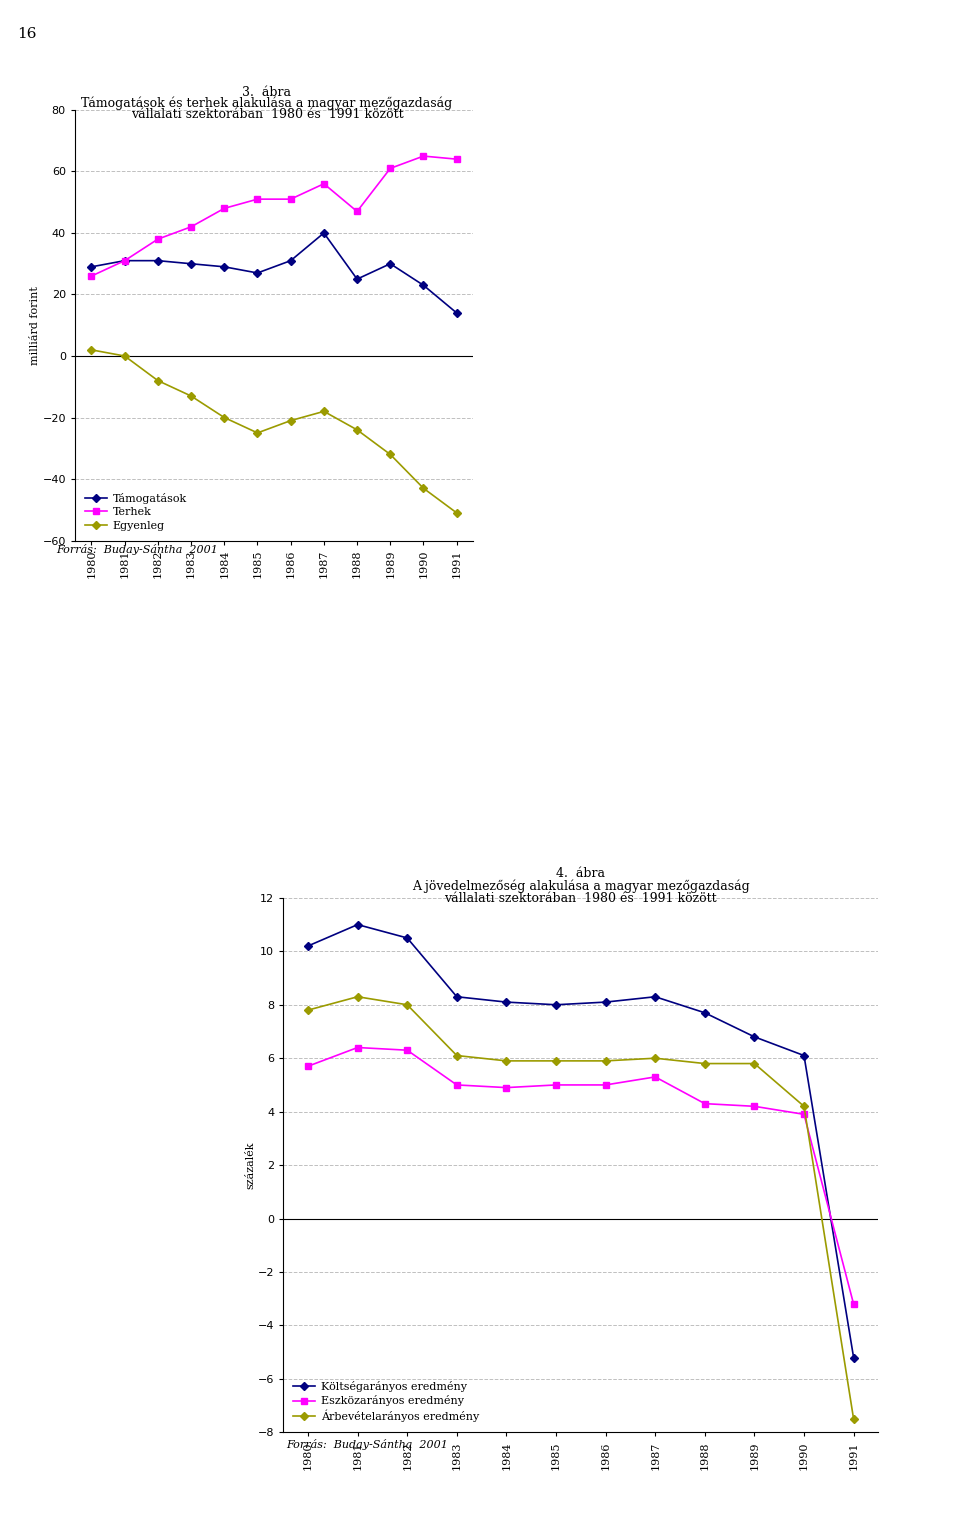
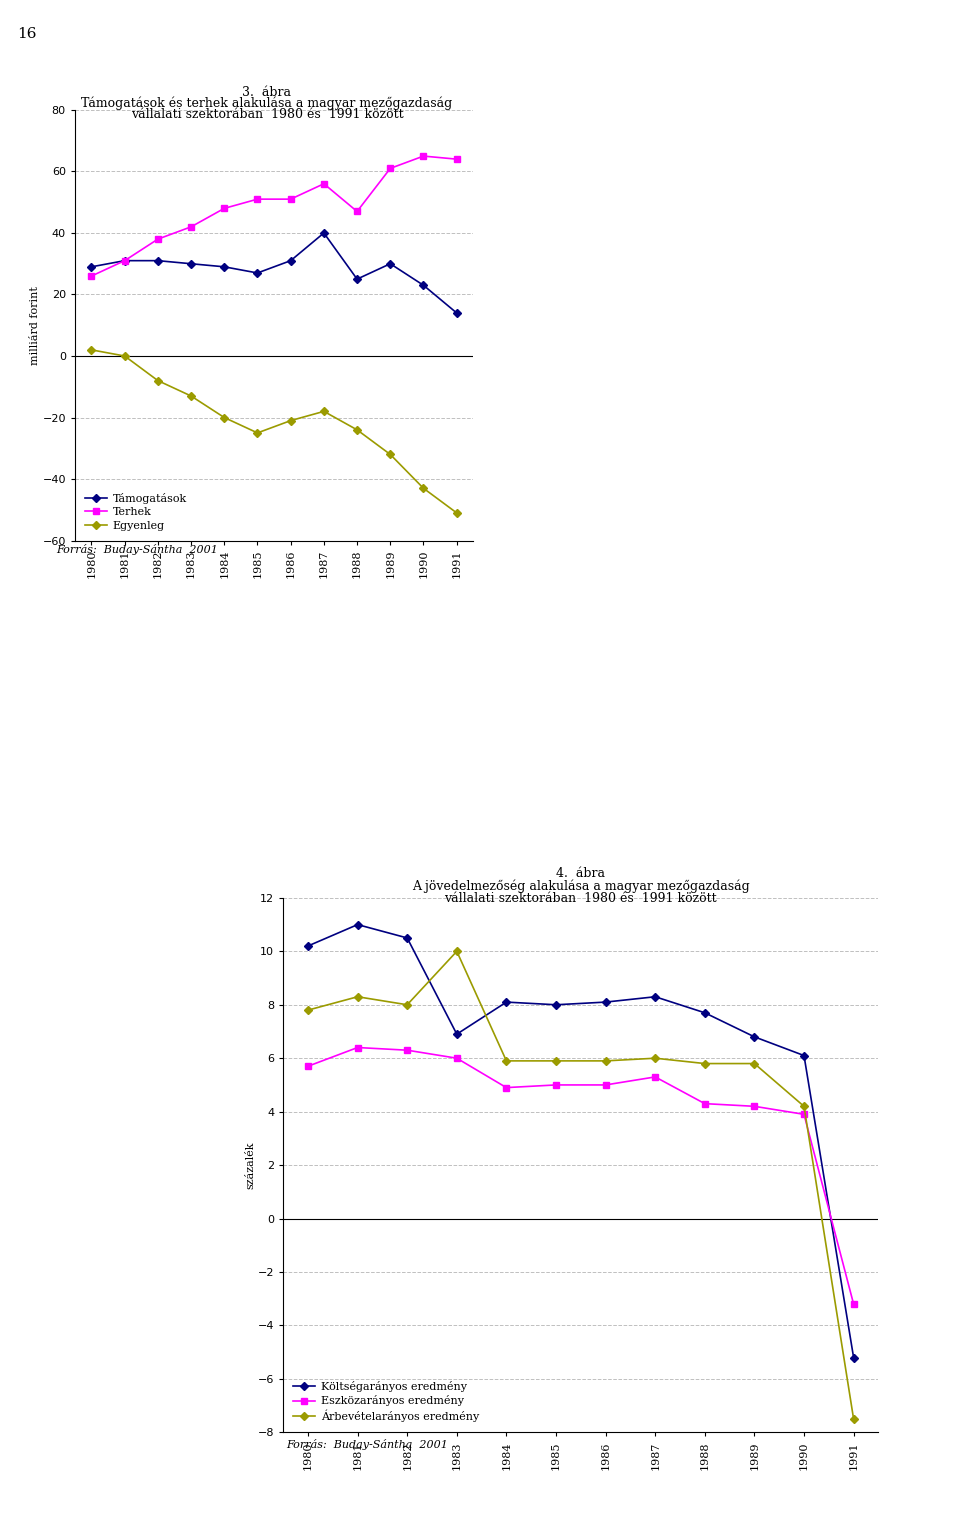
Költségarányos eredmény/1983: 8.3 -> 6.9
Eszközarányos eredmény/1983: 5.0 -> 6.0
Árbevételarányos eredmény/1983: 6.1 -> 10.0
